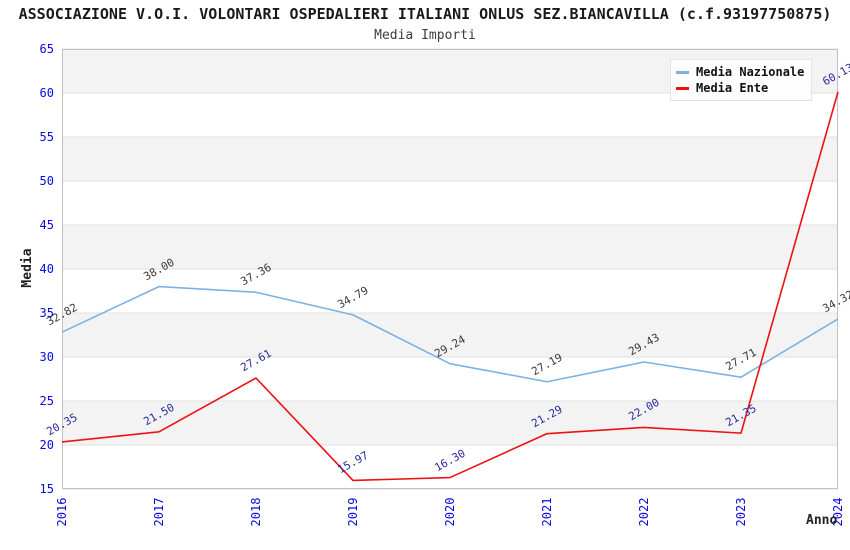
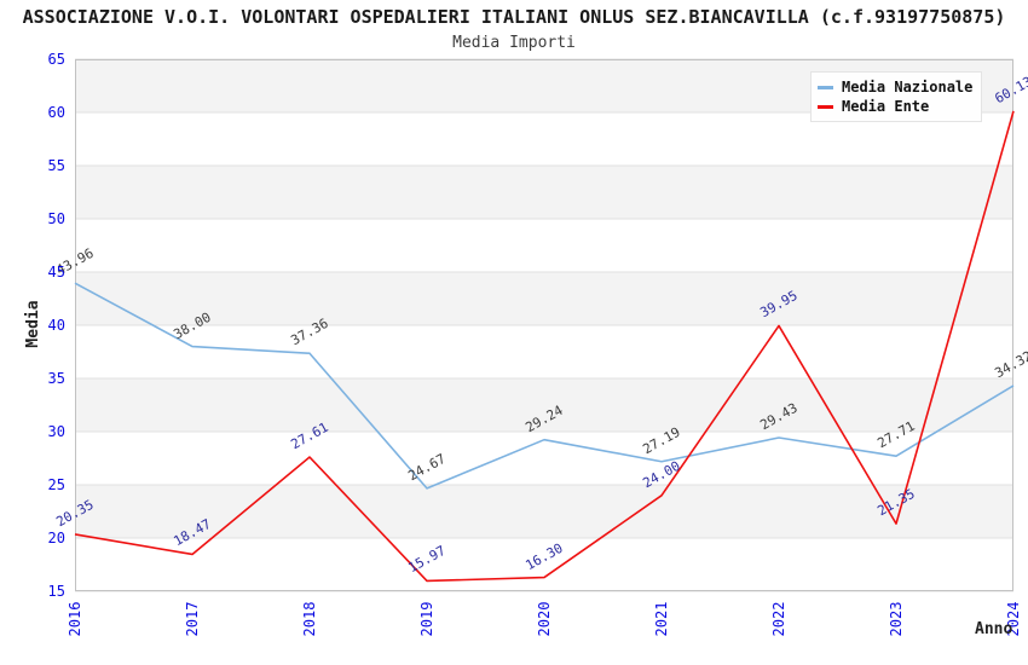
Media Nazionale/2016: 32.82 -> 43.96
Media Ente/2017: 21.50 -> 18.47
Media Nazionale/2019: 34.79 -> 24.67
Media Ente/2021: 21.29 -> 24.00
Media Ente/2022: 22.00 -> 39.95
